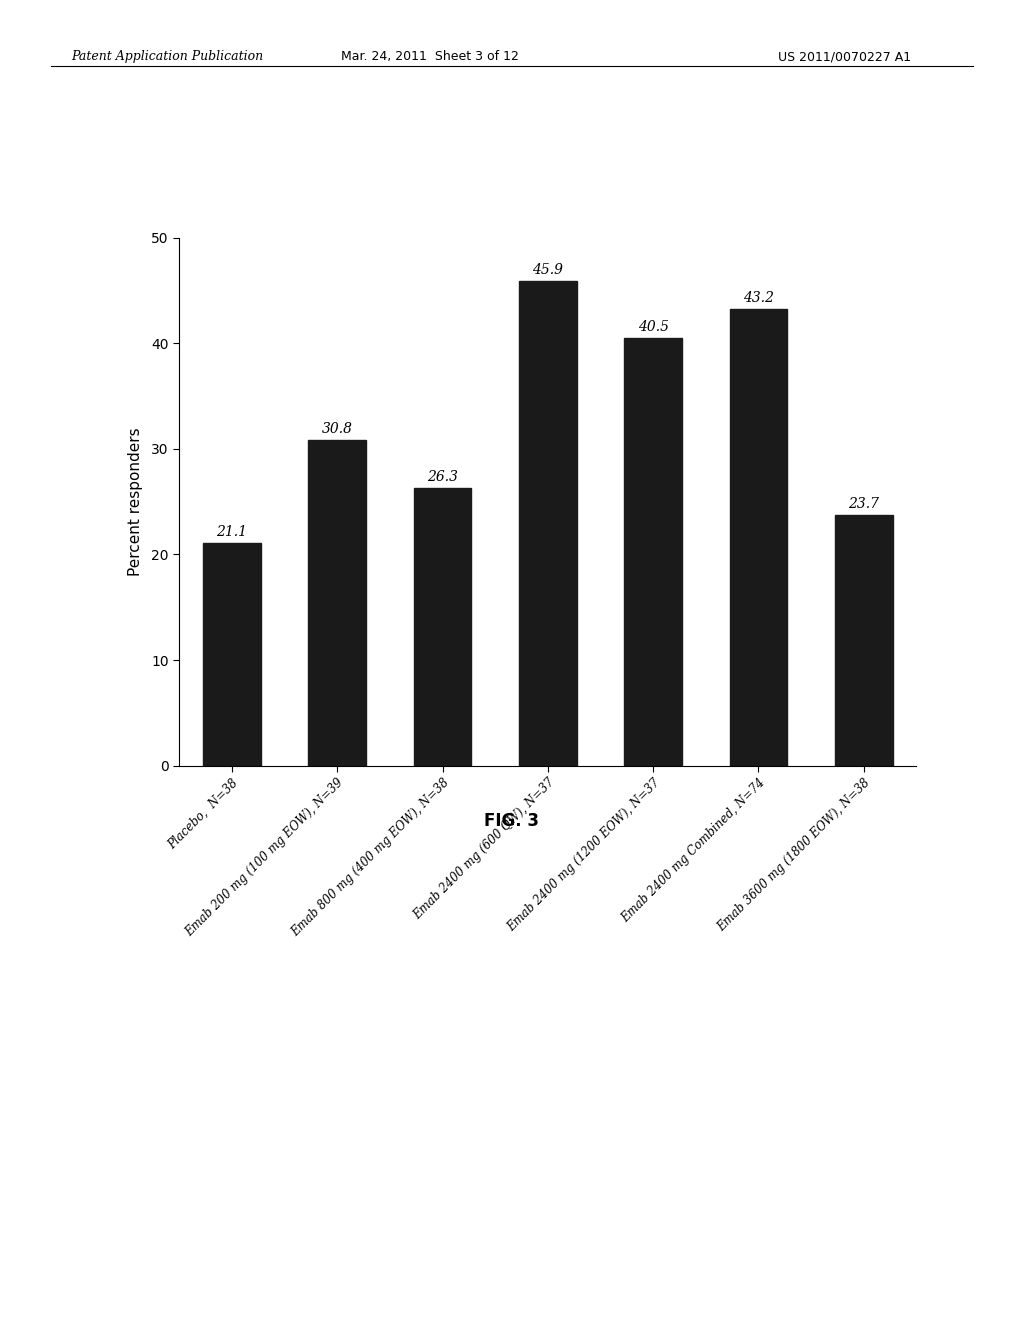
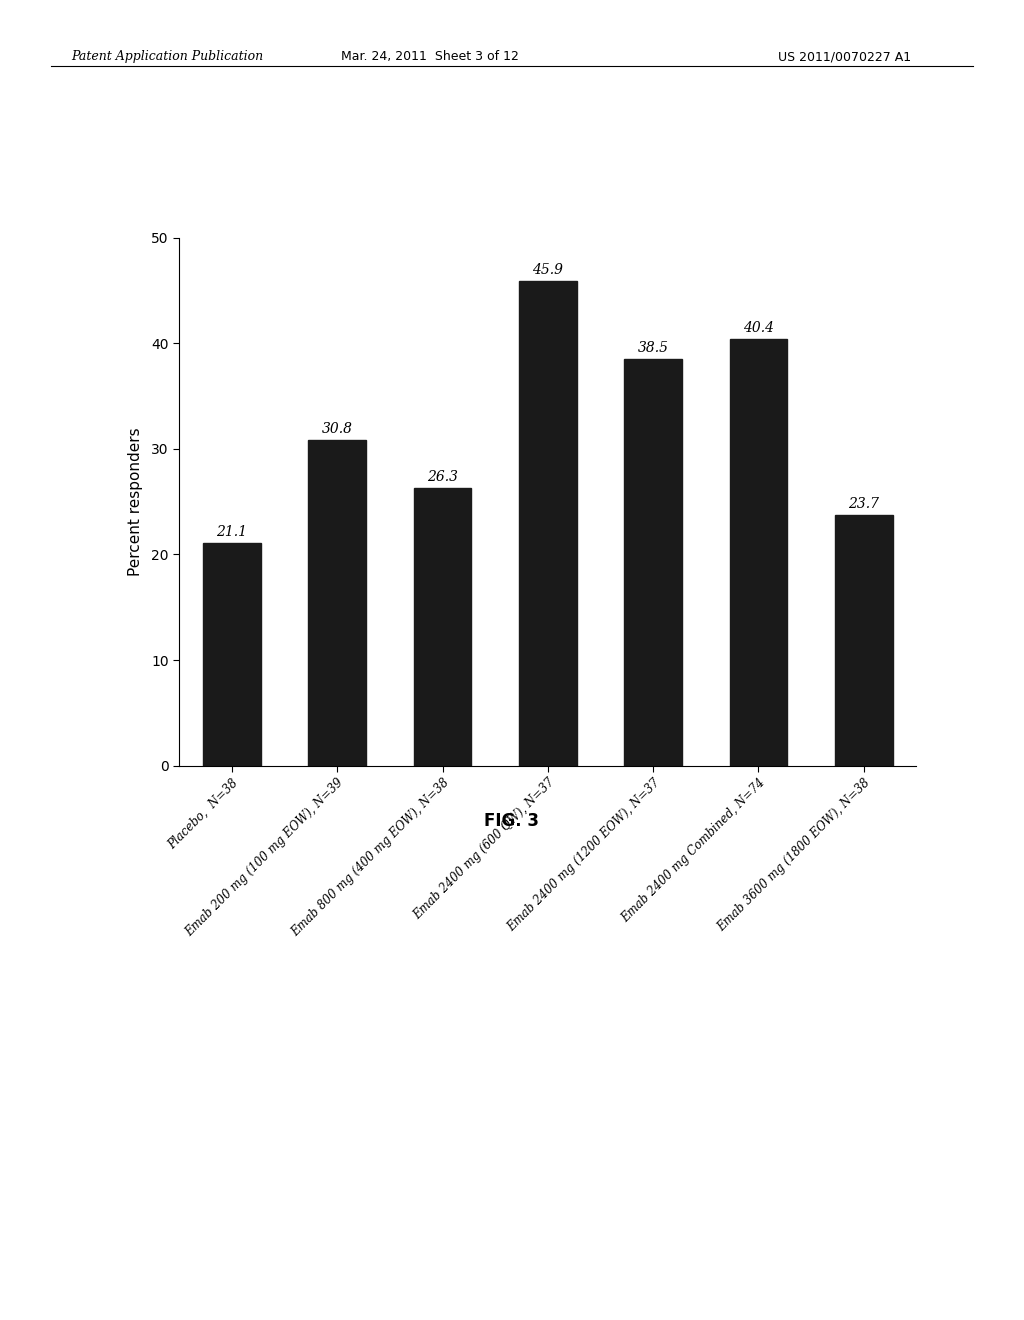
Emab 2400 mg (1200 EOW), N=37: 40.5 -> 38.5
Emab 2400 mg Combined, N=74: 43.2 -> 40.4
